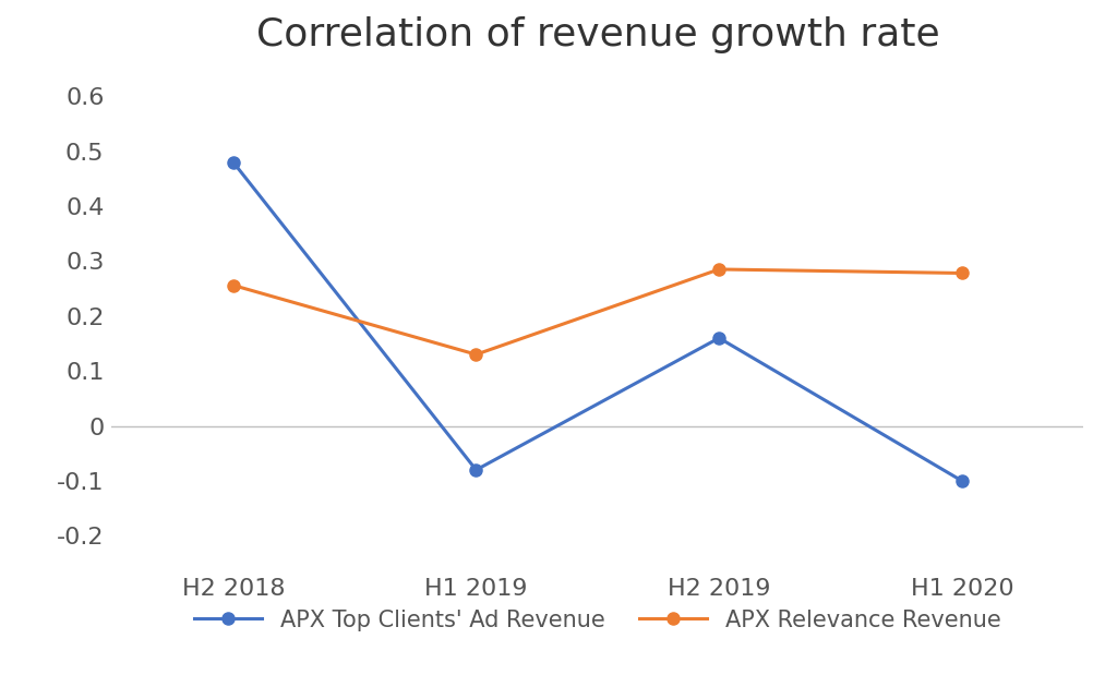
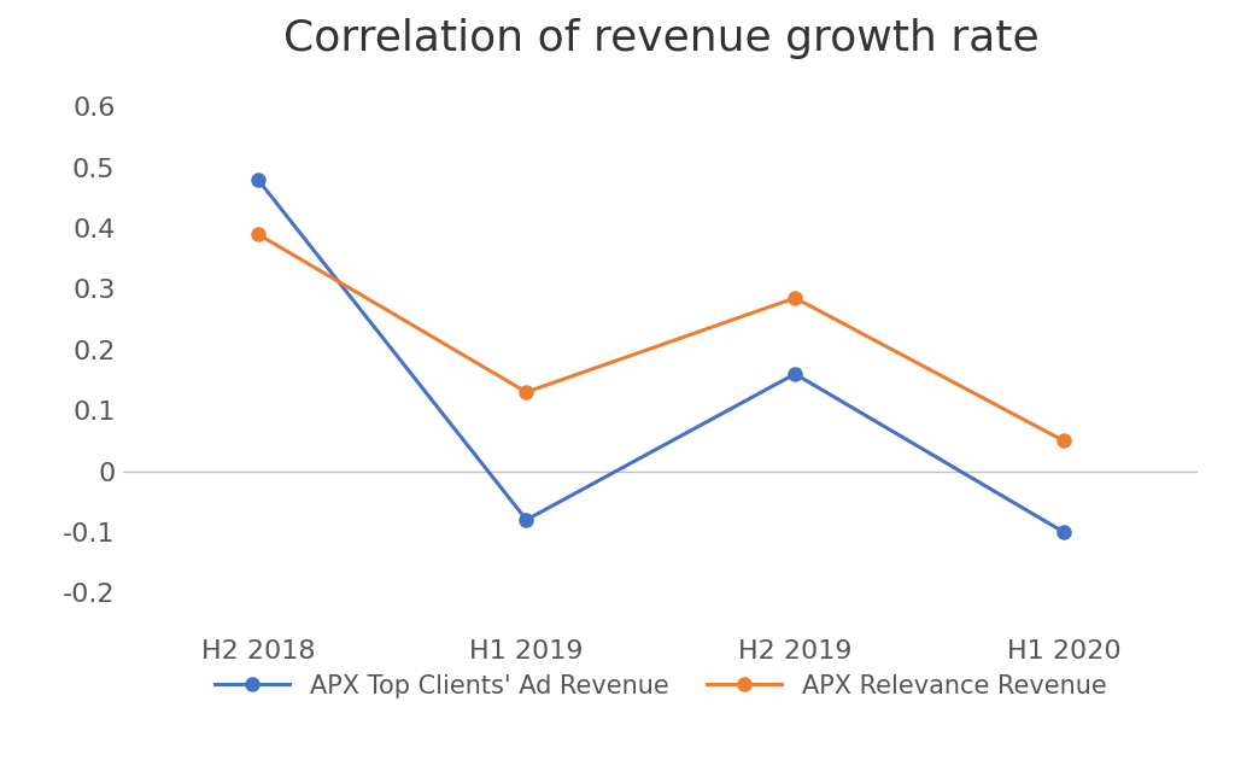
APX Relevance Revenue/H2 2018: 0.256 -> 0.390
APX Relevance Revenue/H1 2020: 0.278 -> 0.050
